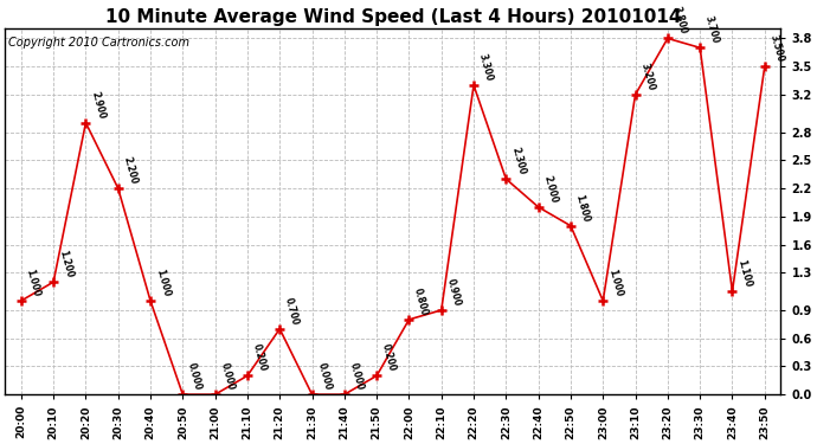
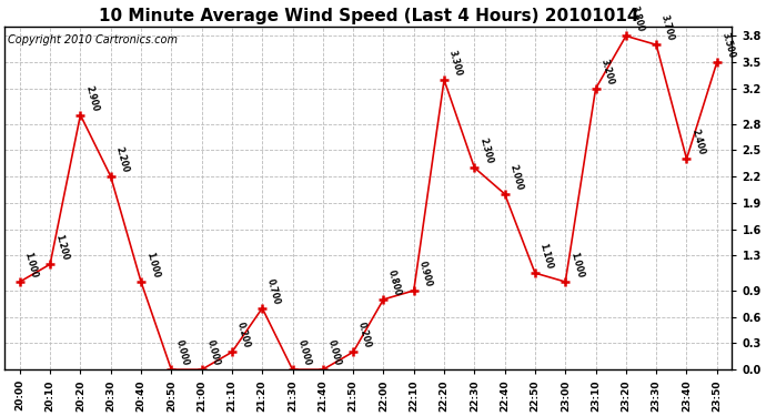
22:50: 1.800 -> 1.100
23:40: 1.100 -> 2.400
